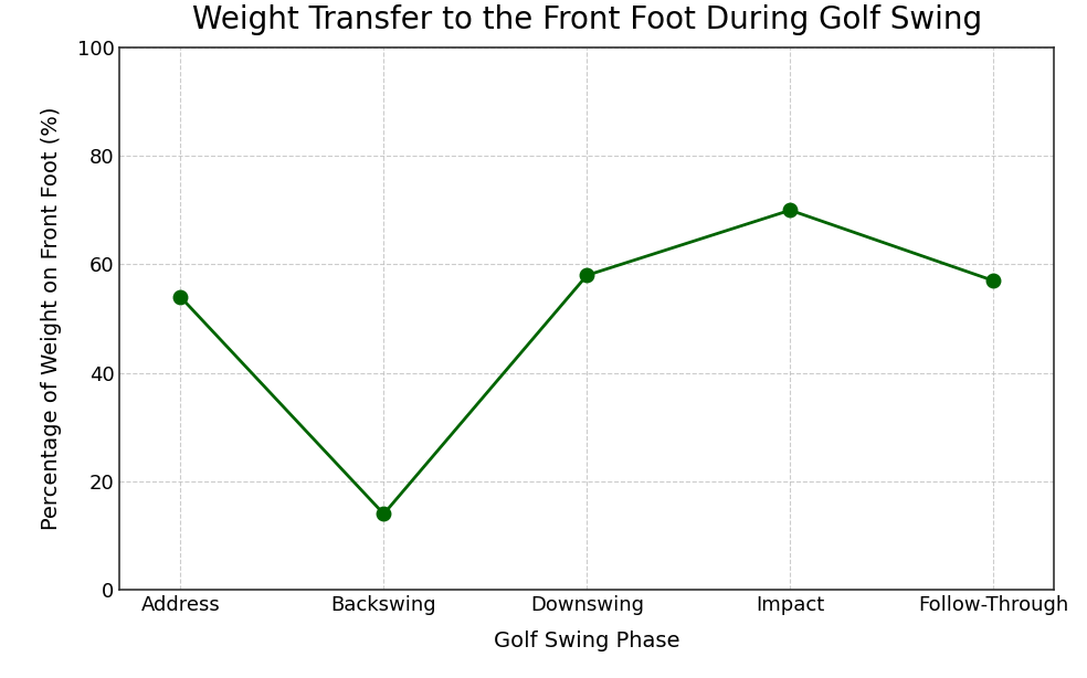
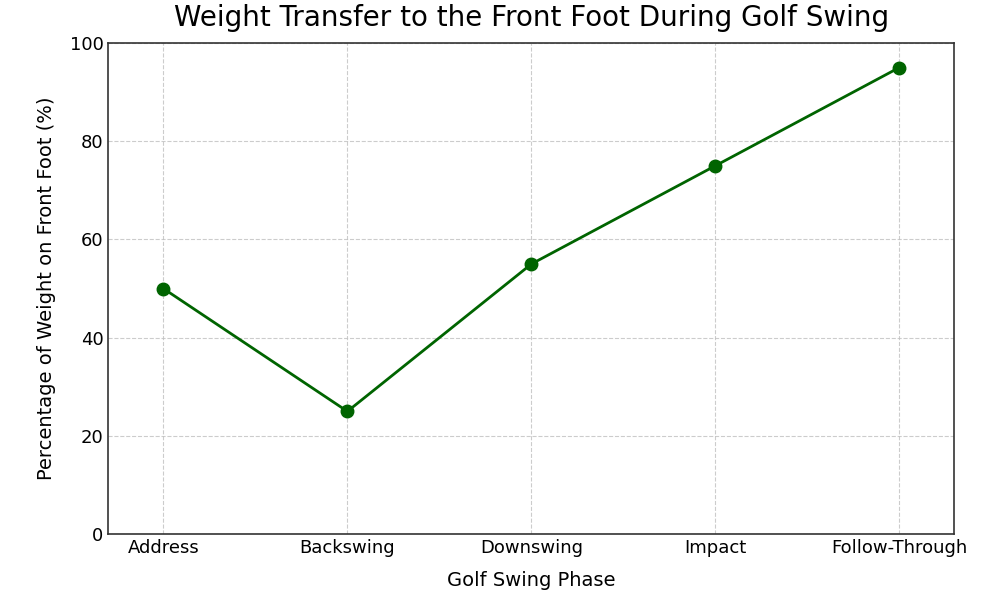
Address: 54 -> 50
Backswing: 14 -> 25
Downswing: 58 -> 55
Impact: 70 -> 75
Follow-Through: 57 -> 95
